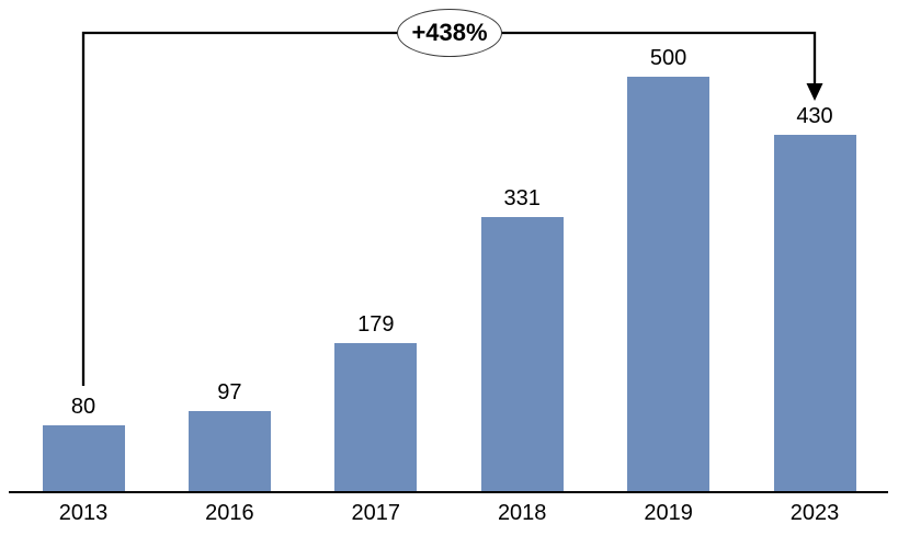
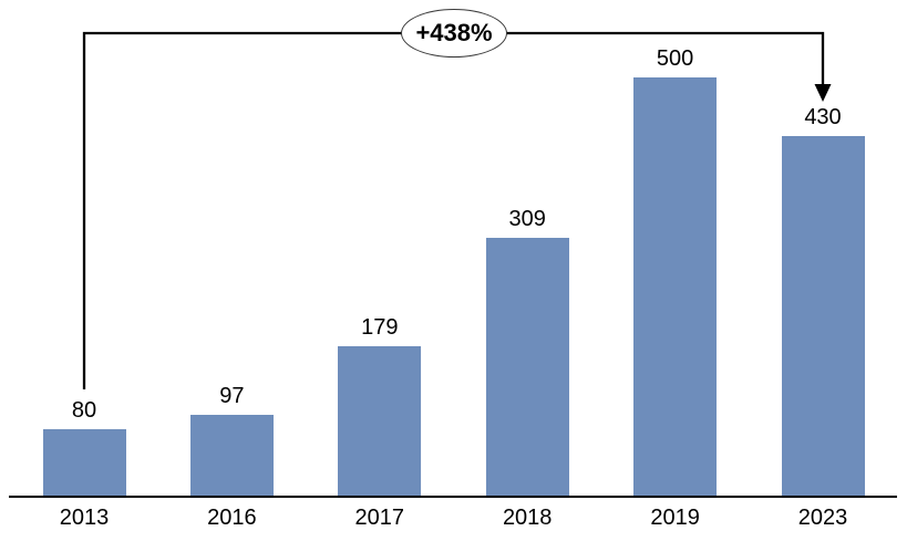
2018: 331 -> 309
